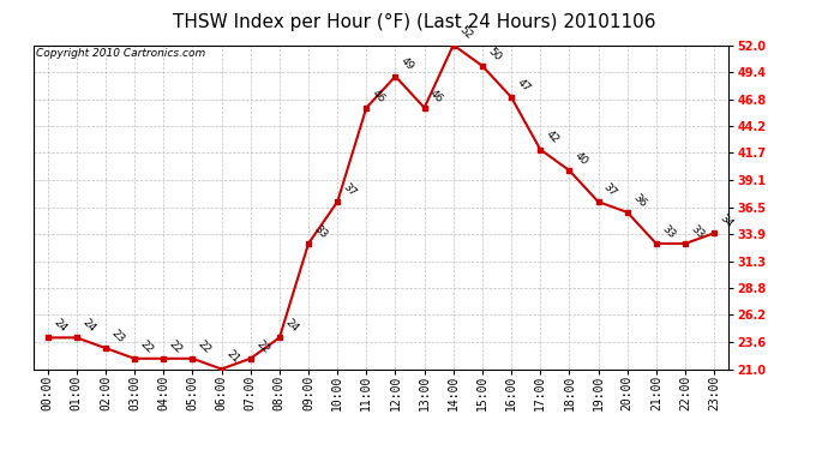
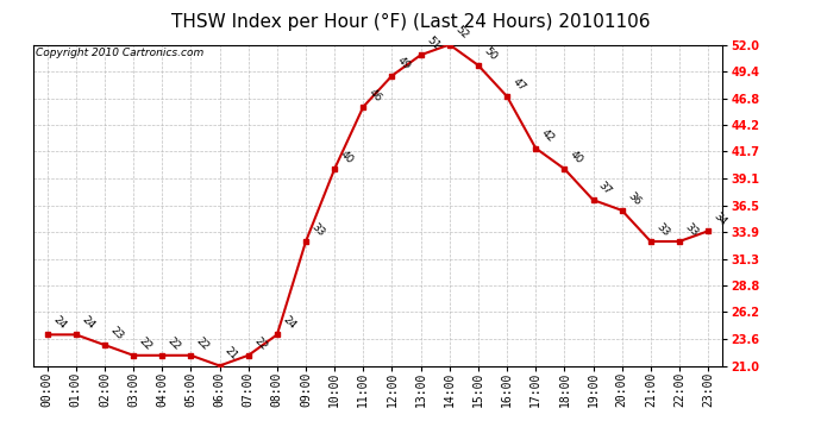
10:00: 37 -> 40
13:00: 46 -> 51
